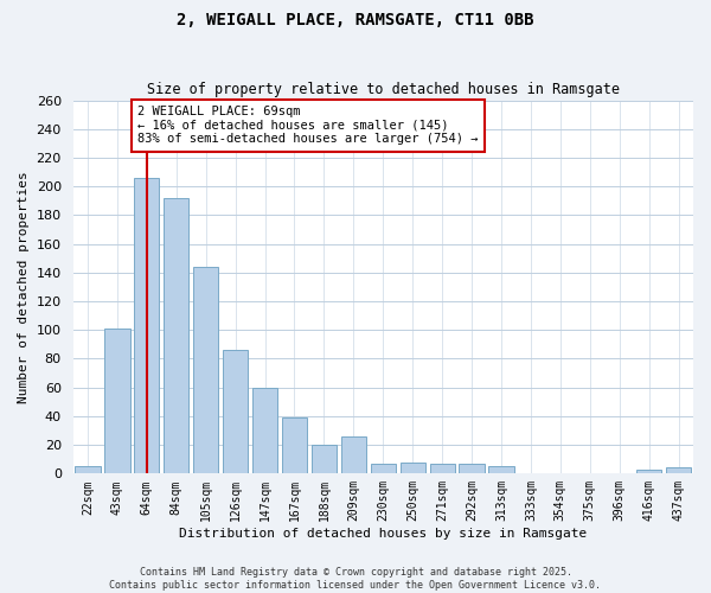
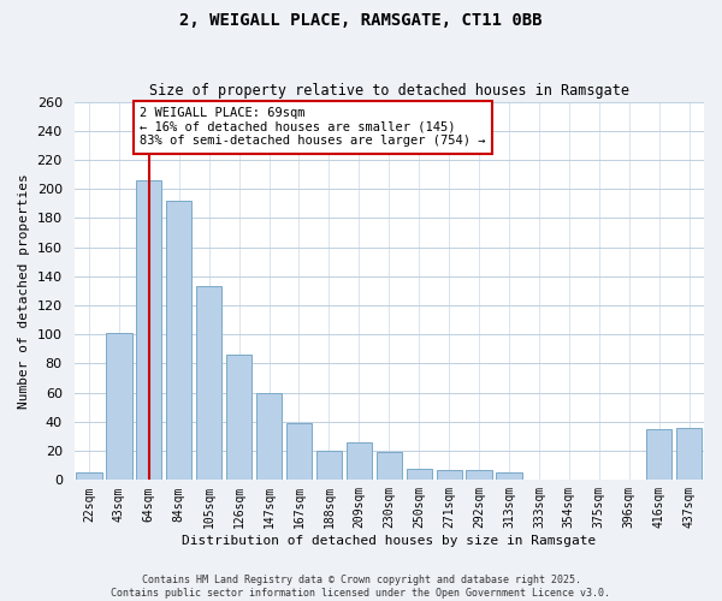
105sqm: 144 -> 133
230sqm: 7 -> 19
416sqm: 3 -> 35
437sqm: 4 -> 36
